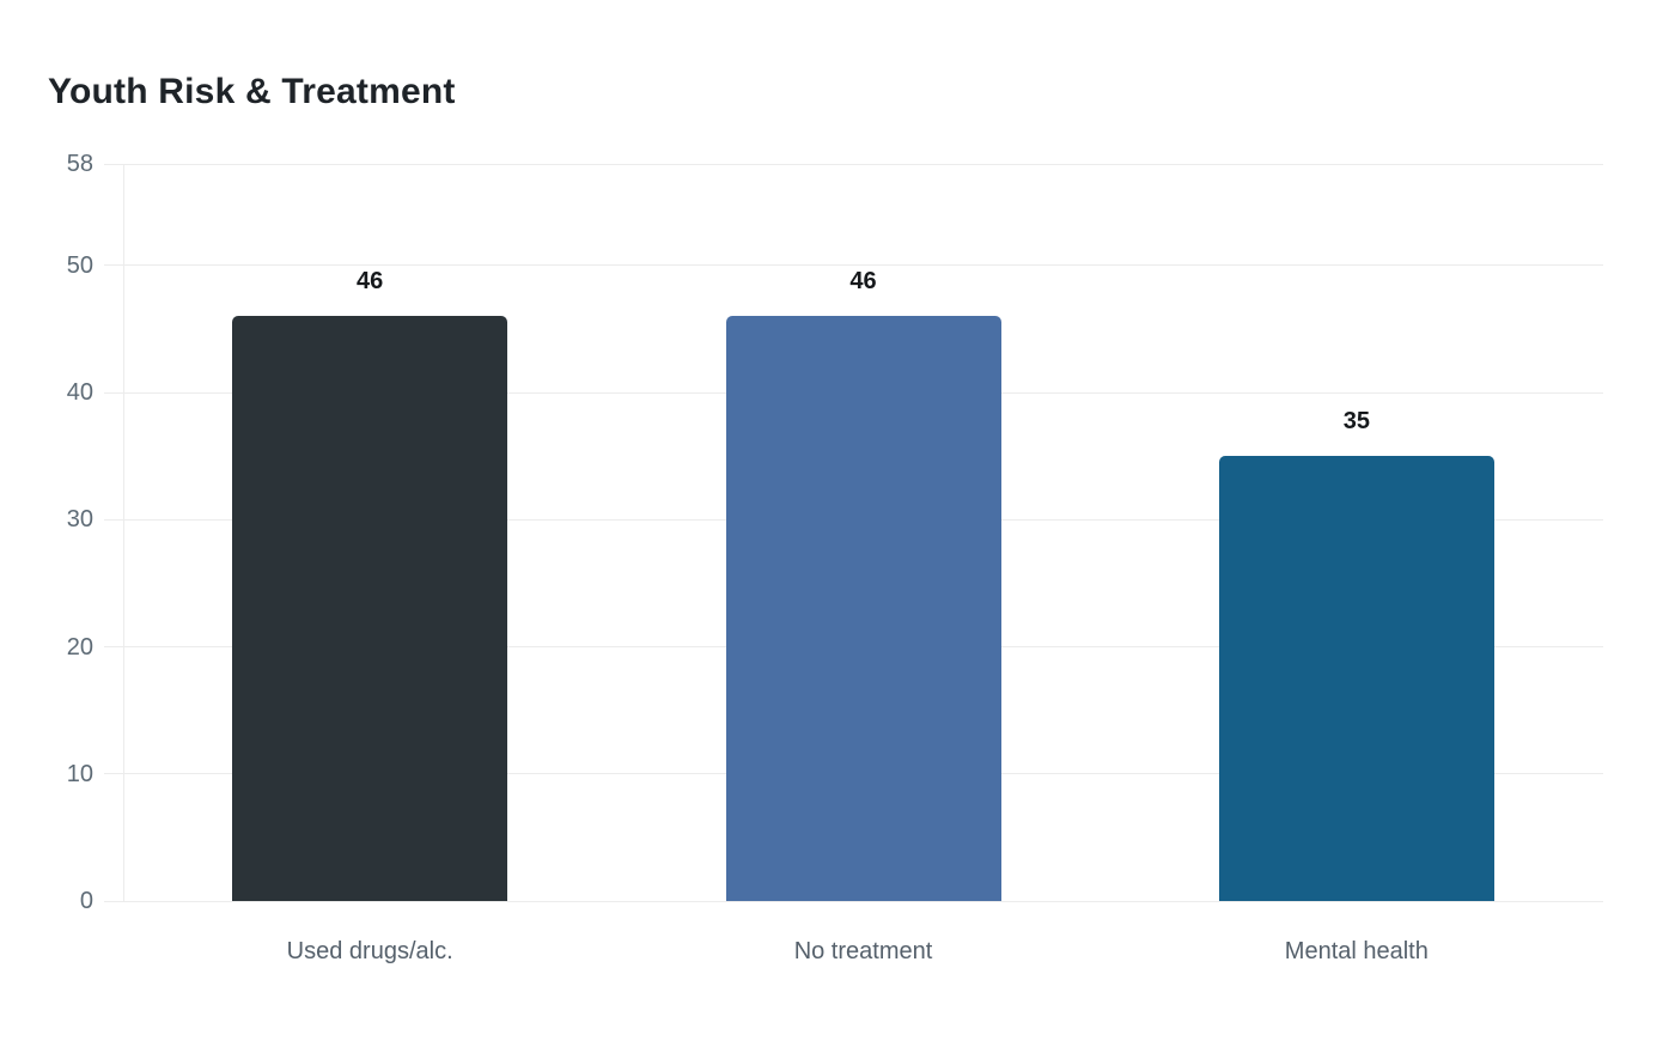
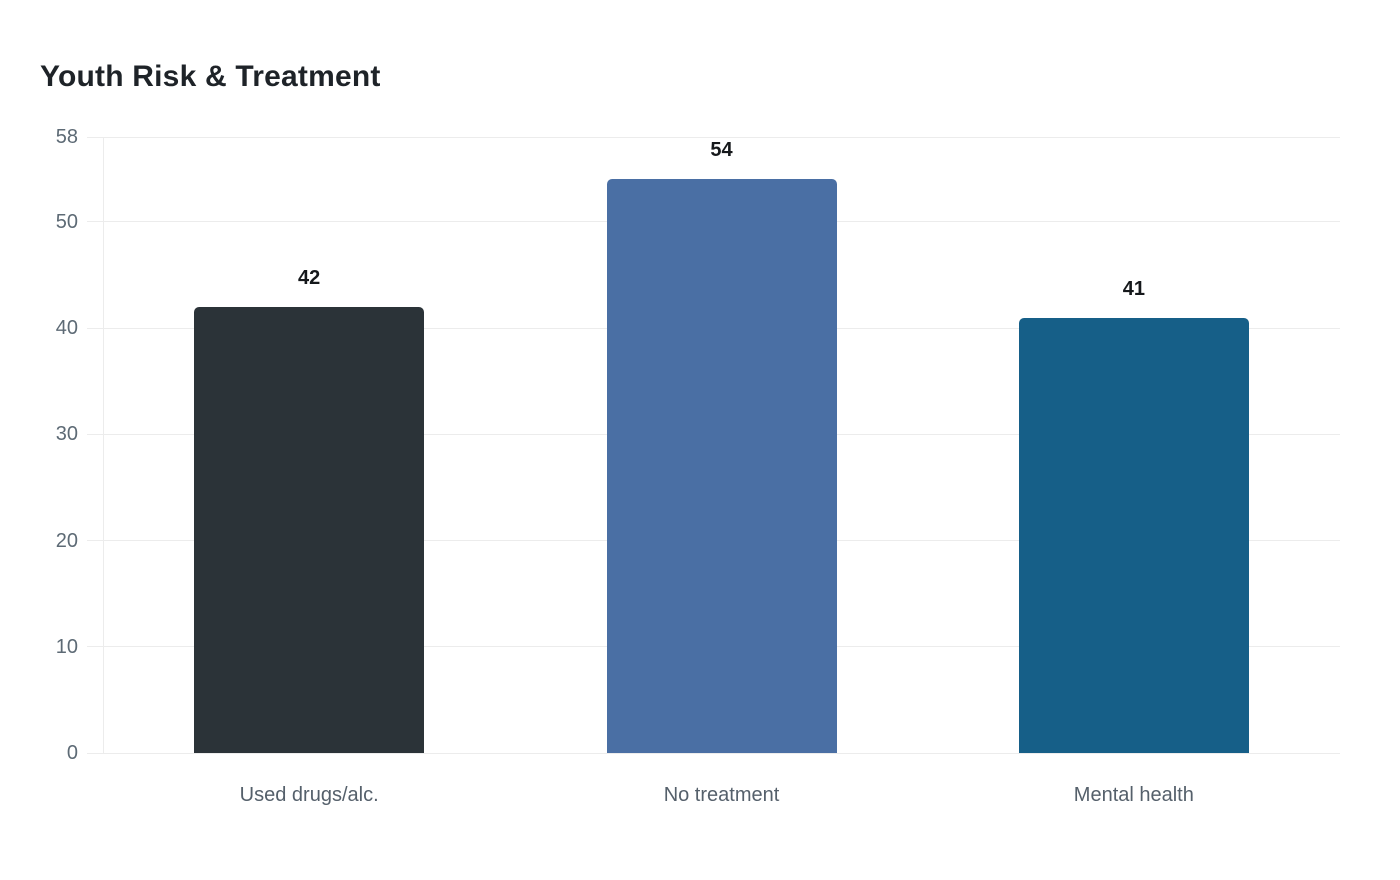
Used drugs/alc.: 46 -> 42
No treatment: 46 -> 54
Mental health: 35 -> 41
